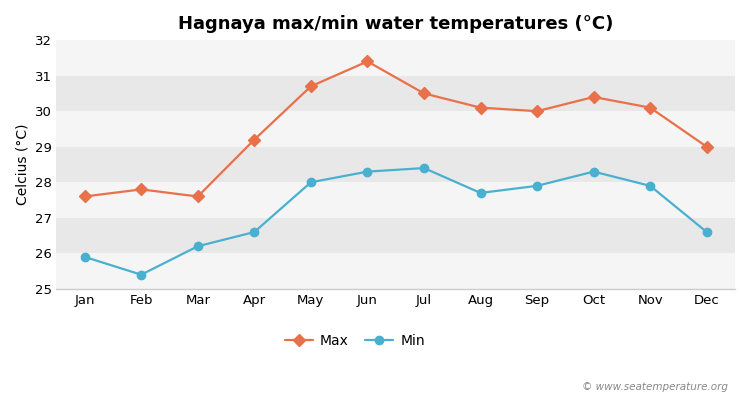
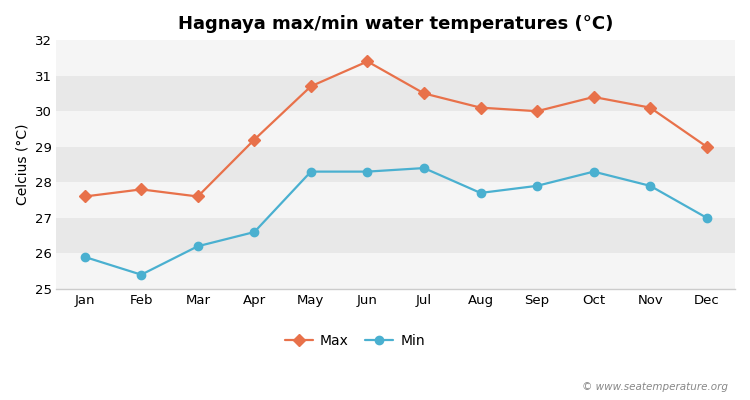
Min/May: 28.0 -> 28.3
Min/Dec: 26.6 -> 27.0
